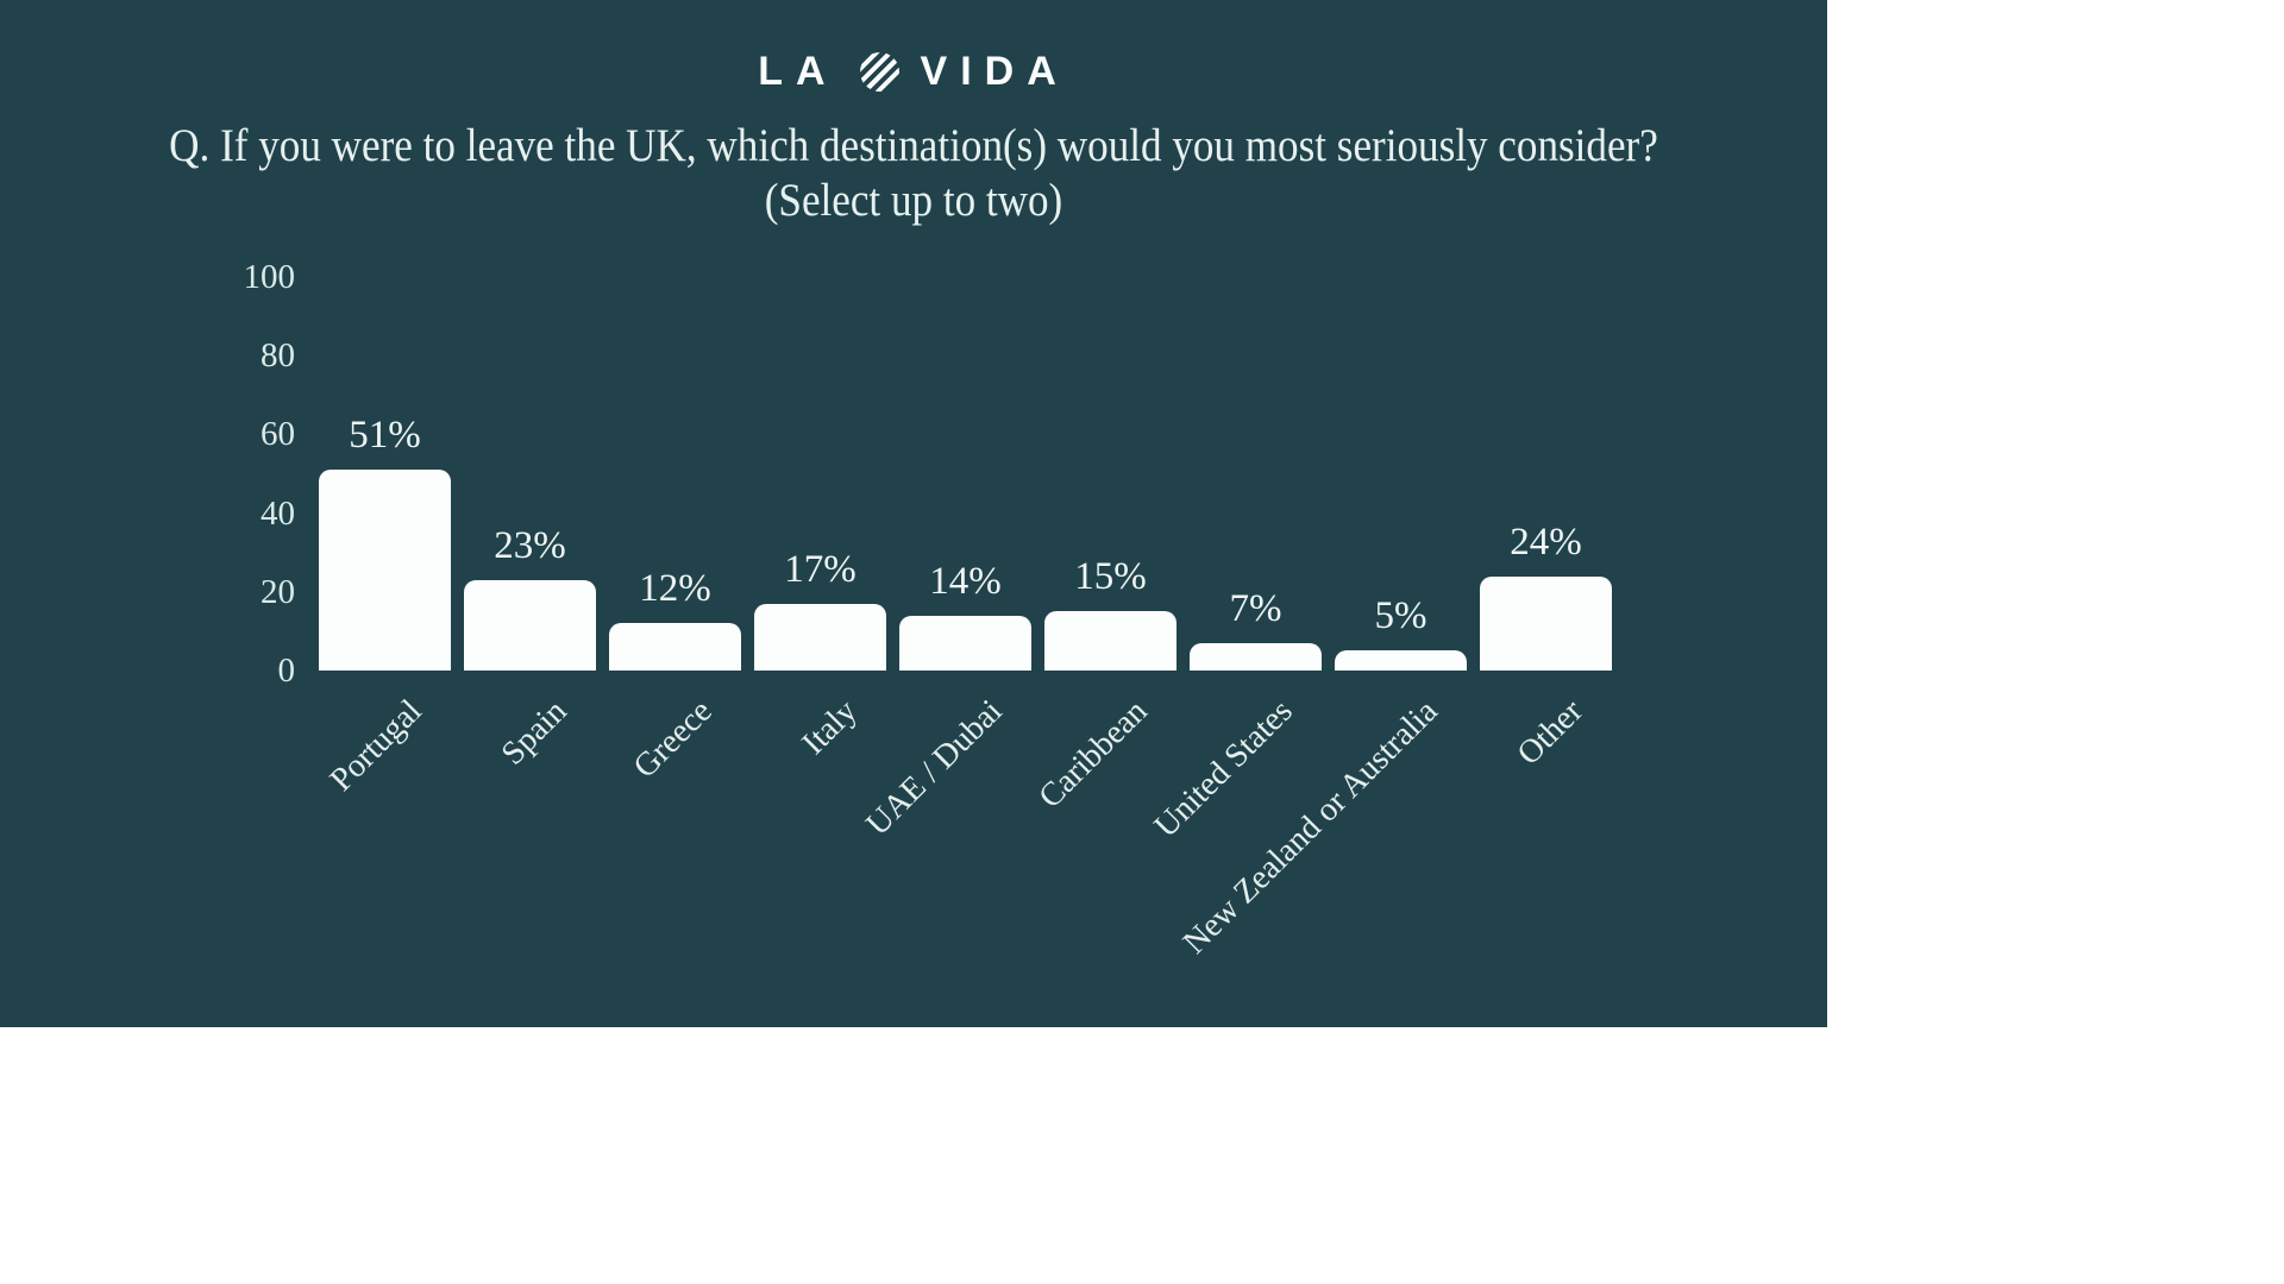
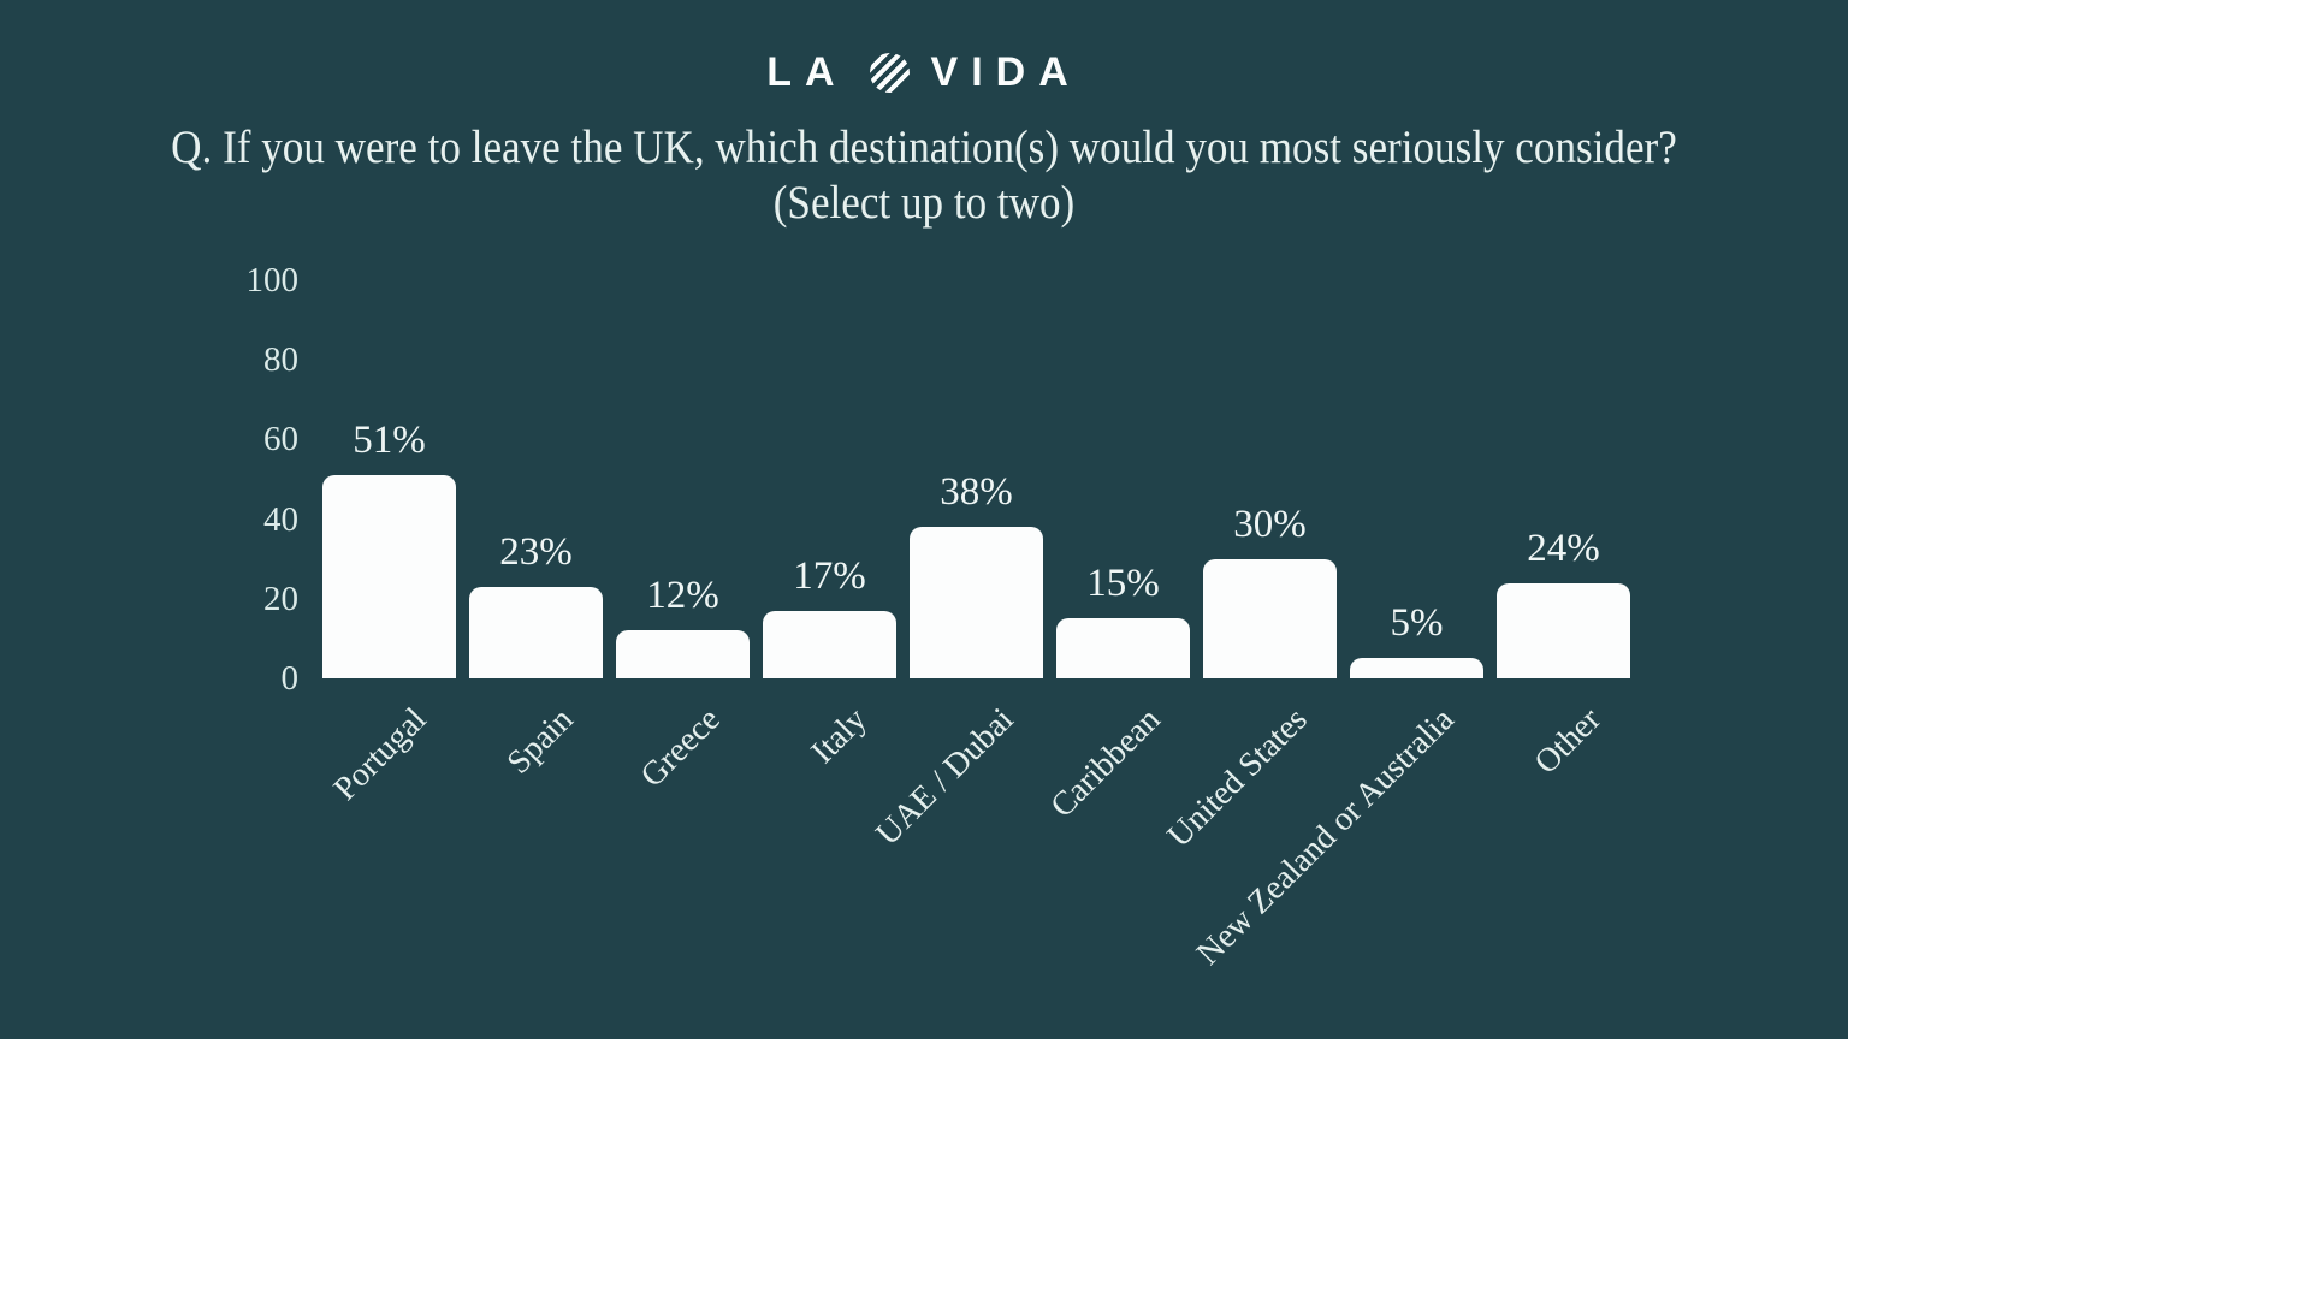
UAE / Dubai: 14% -> 38%
United States: 7% -> 30%
